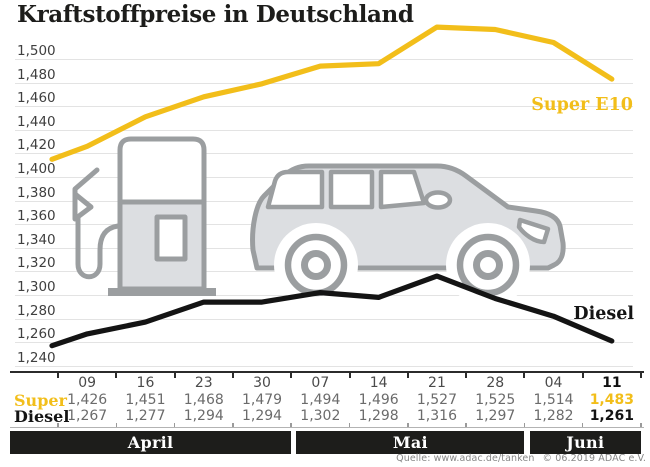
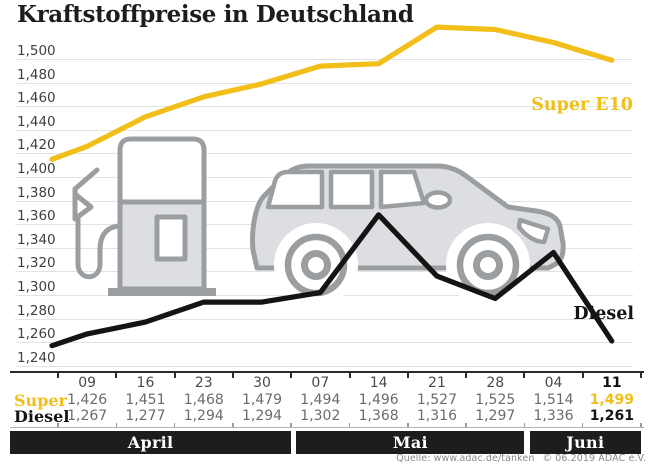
Diesel/14: 1,298 -> 1,368
Diesel/04: 1,282 -> 1,336
Super E10/11: 1,483 -> 1,499
